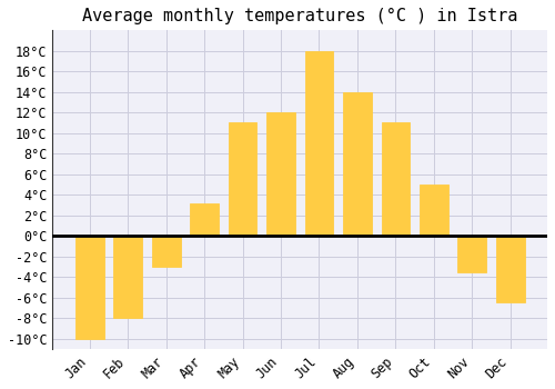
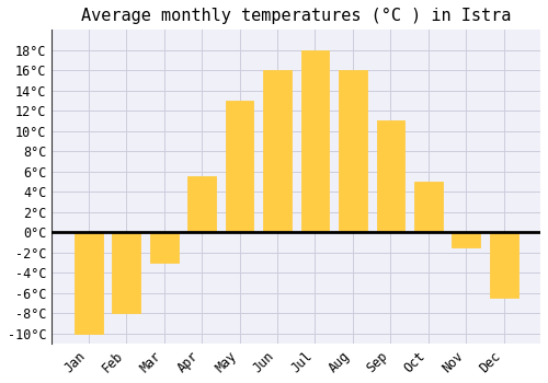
Apr: 3.2°C -> 5.5°C
May: 11.0°C -> 13.0°C
Jun: 12.0°C -> 16.0°C
Aug: 14.0°C -> 16.0°C
Nov: -3.6°C -> -1.5°C
